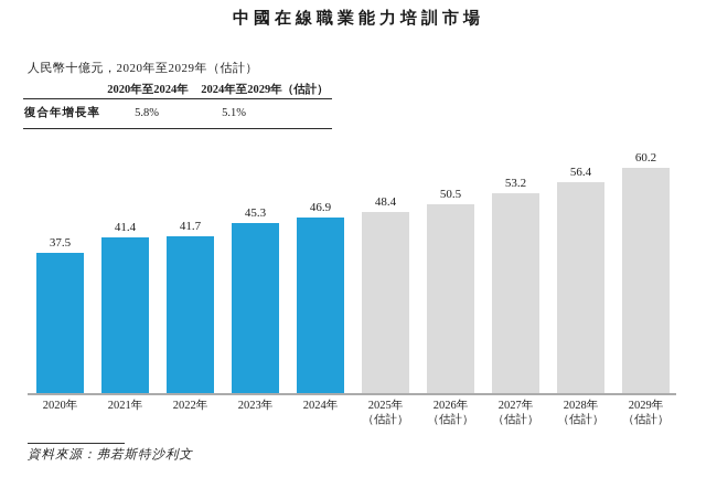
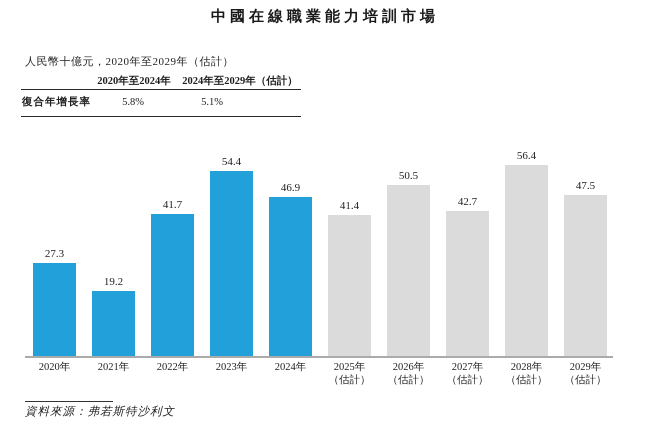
2020年: 37.5 -> 27.3
2021年: 41.4 -> 19.2
2023年: 45.3 -> 54.4
2025年: 48.4 -> 41.4
2027年: 53.2 -> 42.7
2029年: 60.2 -> 47.5
